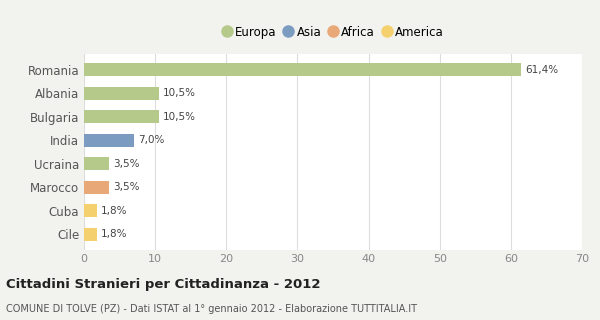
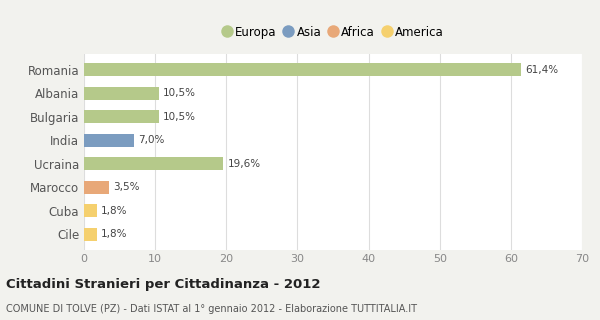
Ucraina: 3,5% -> 19,6%
